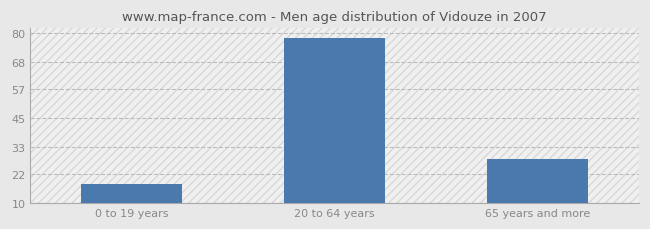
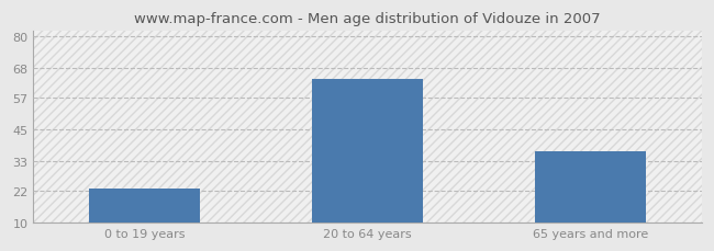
0 to 19 years: 18 -> 23
20 to 64 years: 78 -> 64
65 years and more: 28 -> 37
